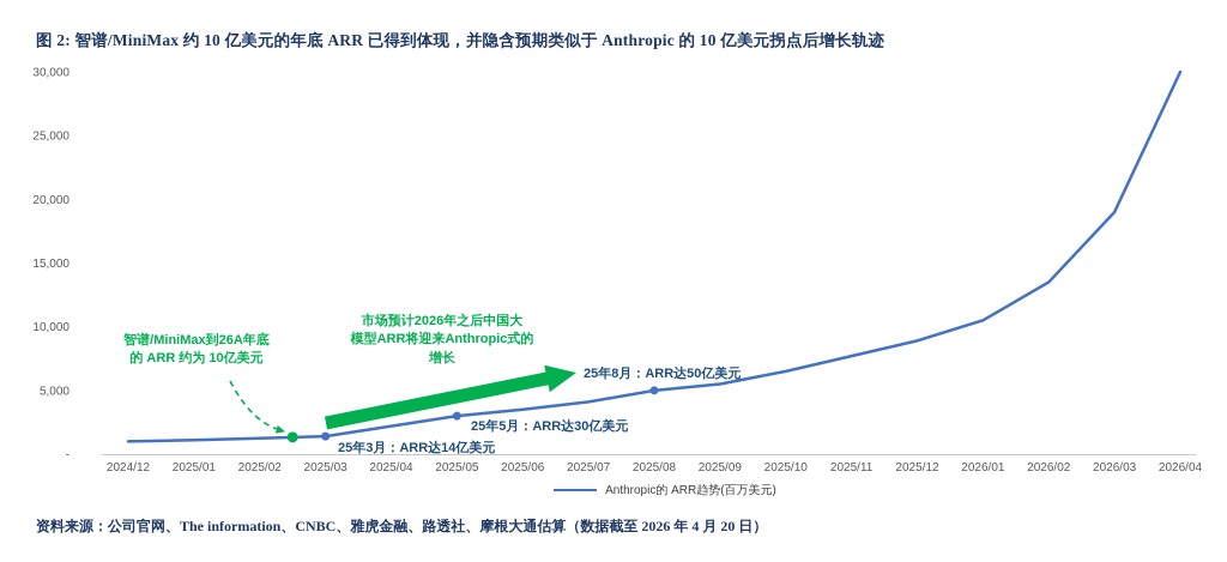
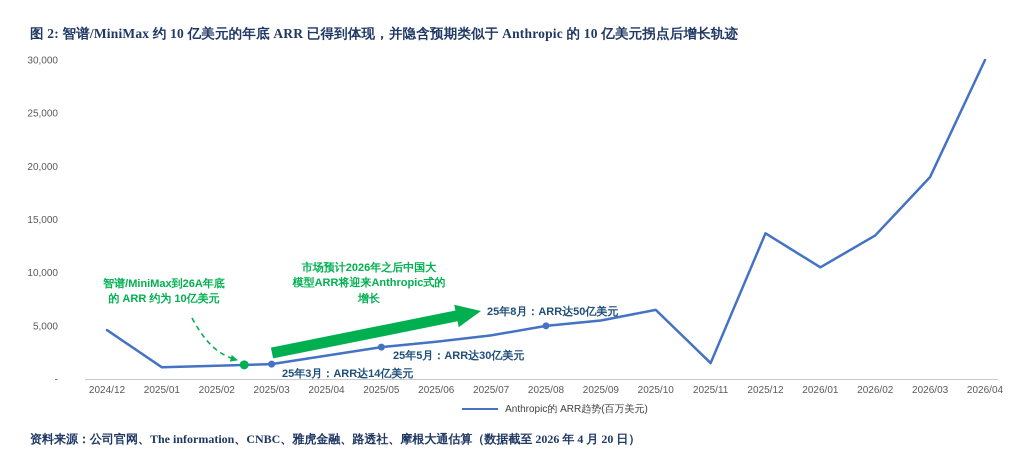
2024/12: 1000 -> 4600
2025/11: 7700 -> 1500
2025/12: 8900 -> 13700
